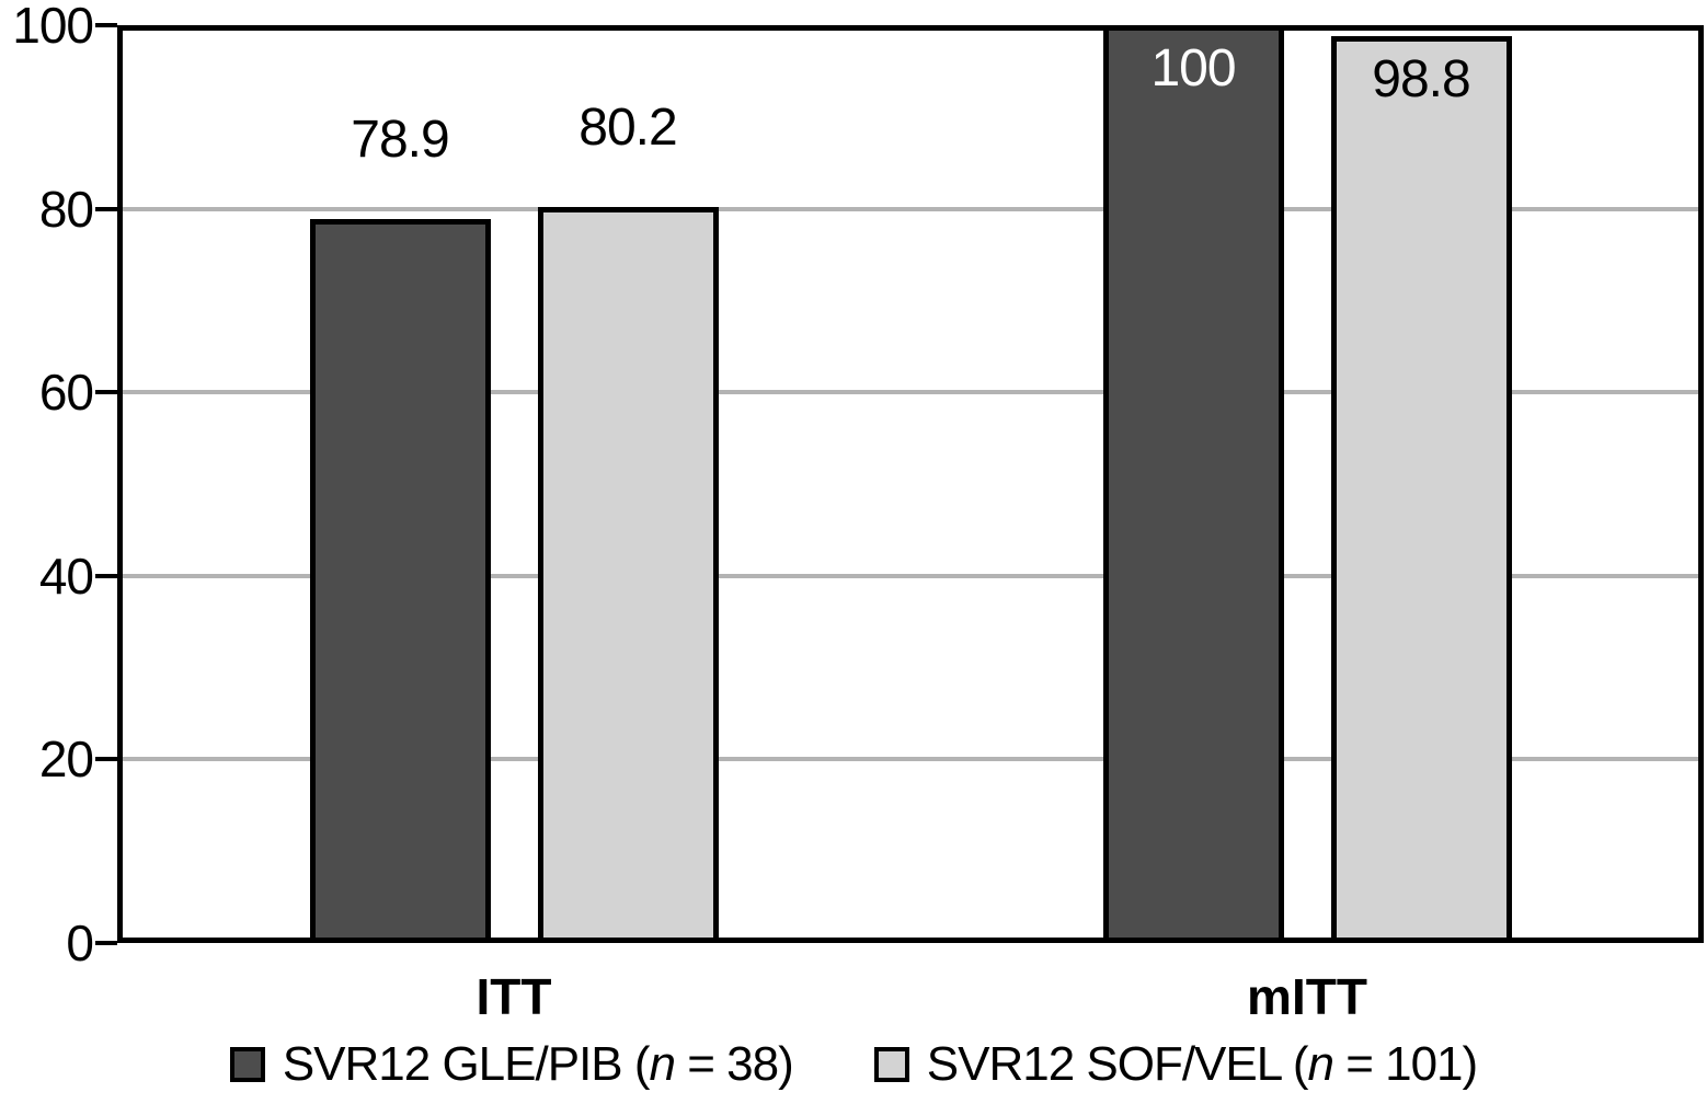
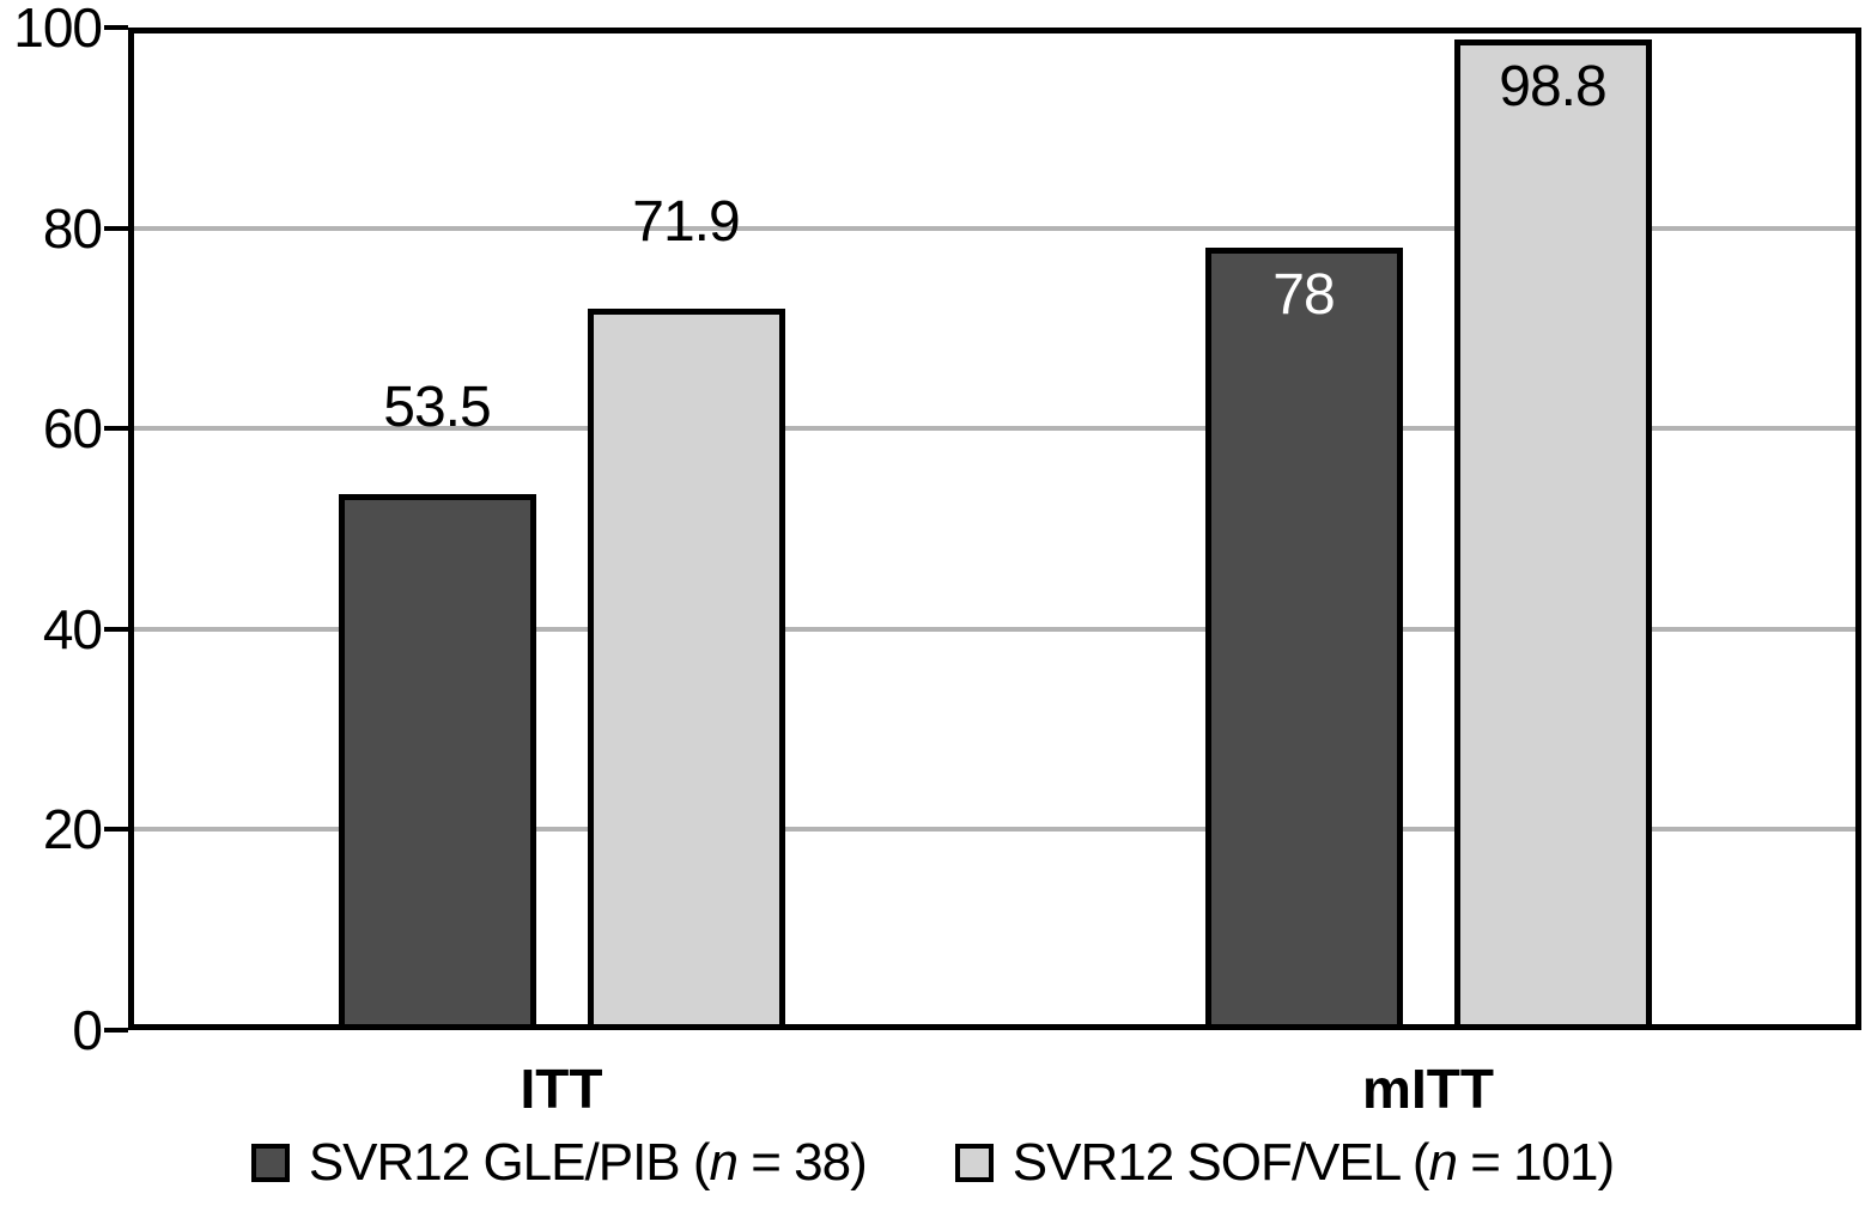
SVR12 GLE/PIB (n = 38)/ITT: 78.9 -> 53.5
SVR12 SOF/VEL (n = 101)/ITT: 80.2 -> 71.9
SVR12 GLE/PIB (n = 38)/mITT: 100 -> 78
